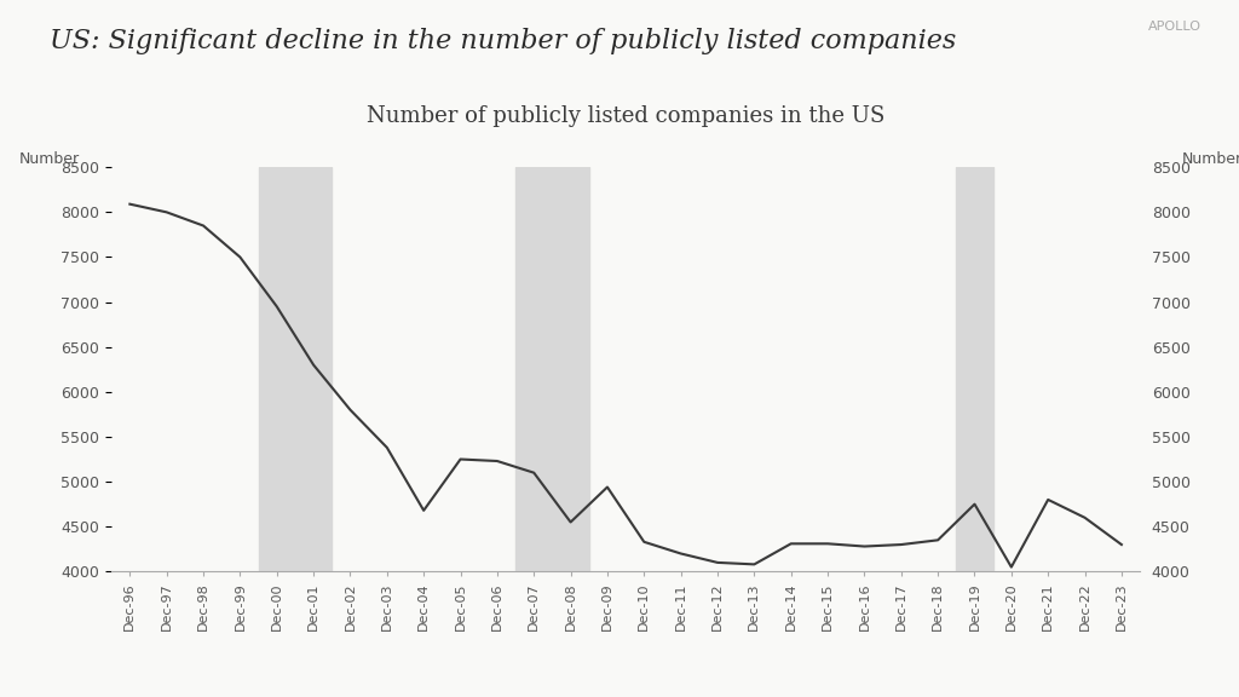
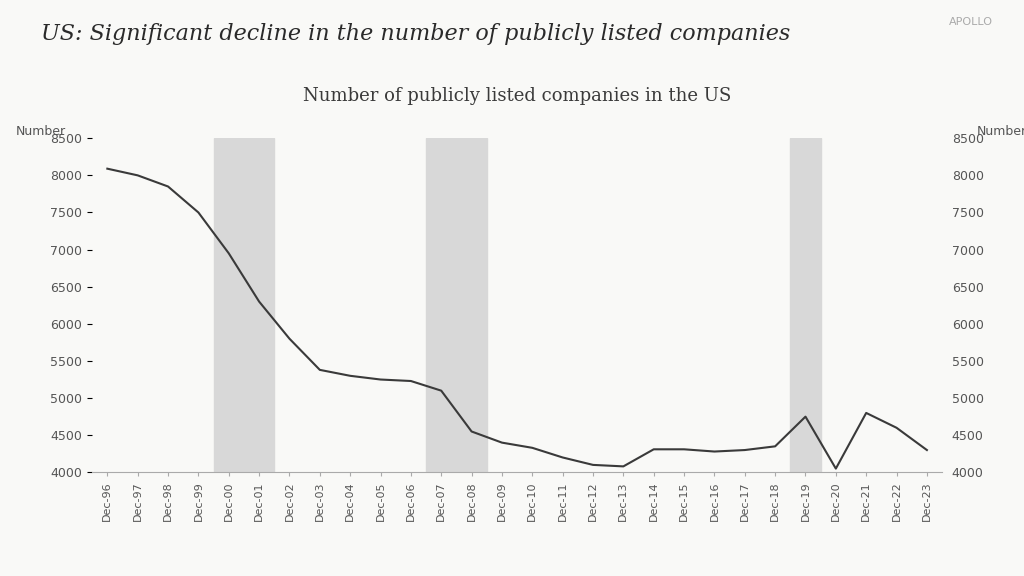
Dec-04: 4680 -> 5300
Dec-09: 4940 -> 4400
